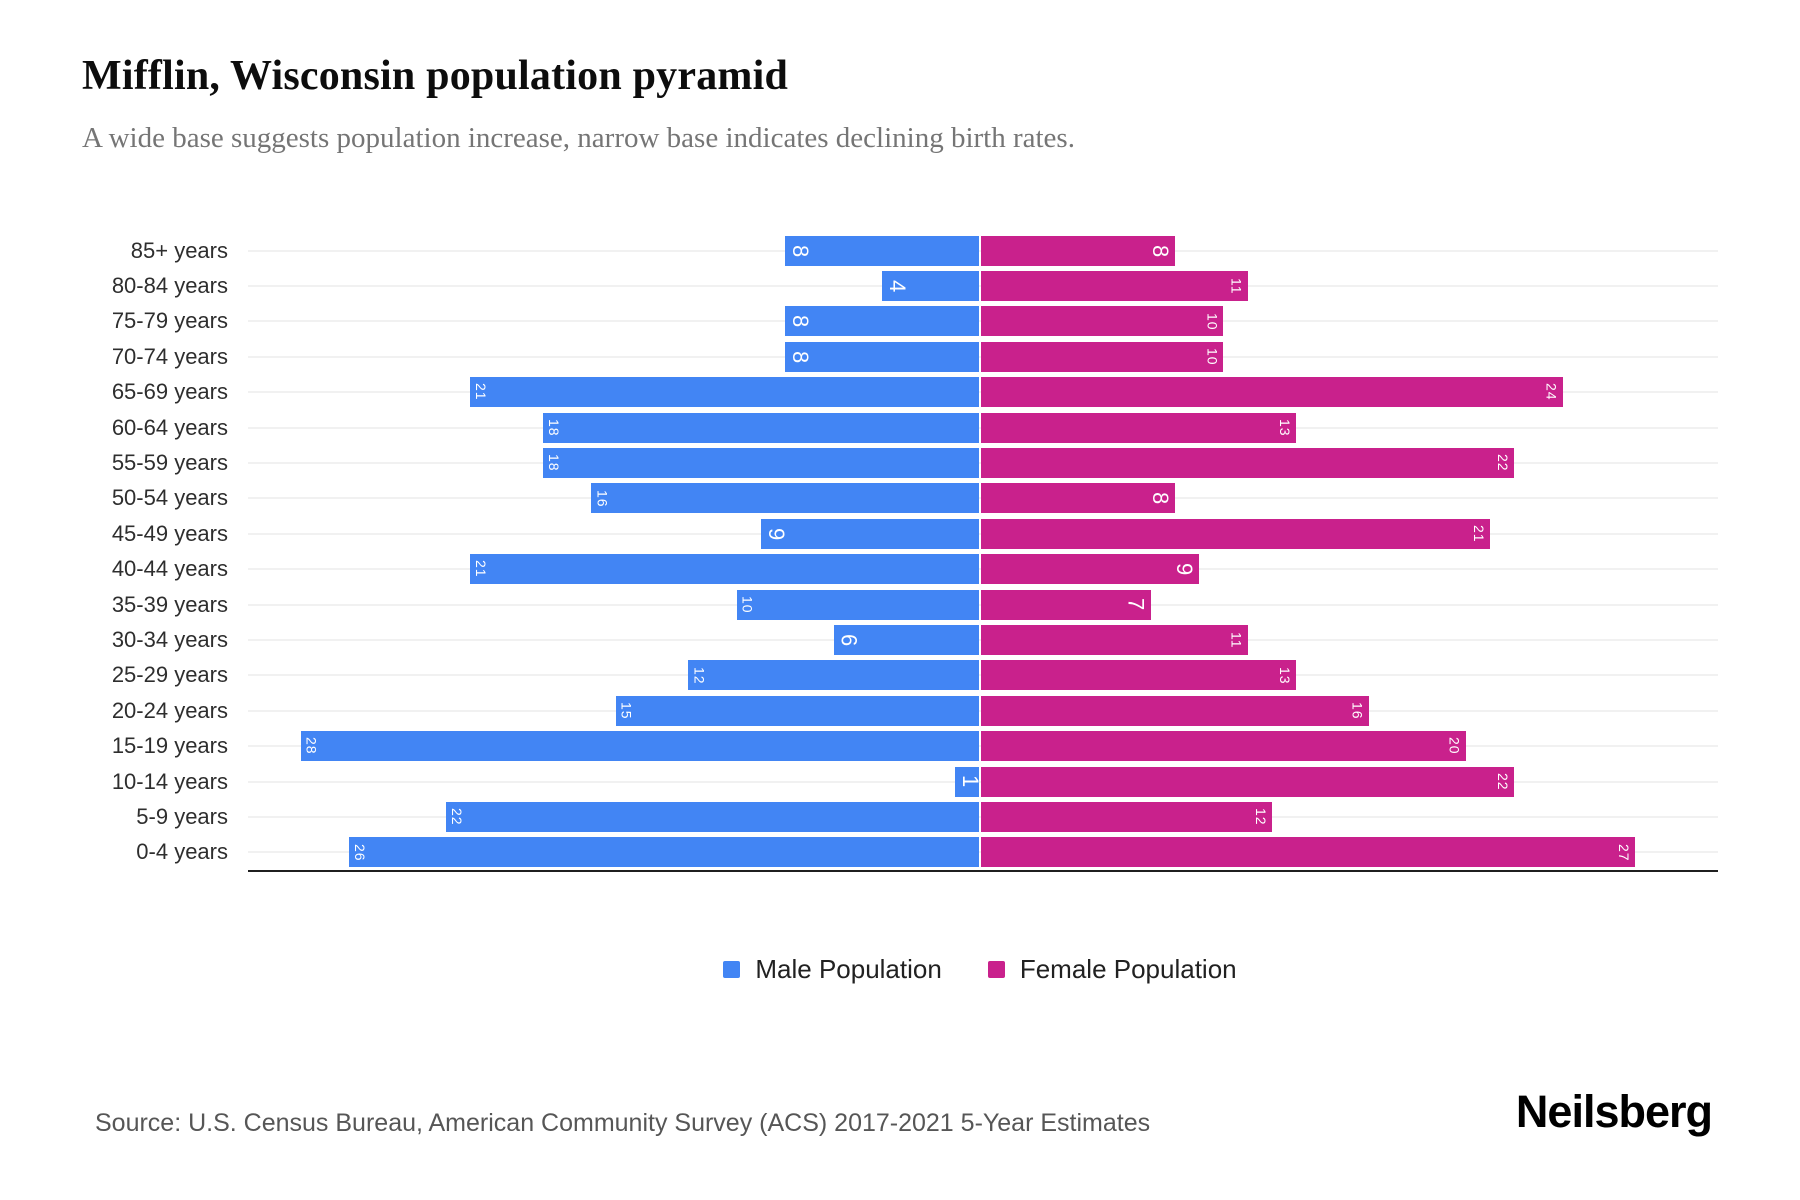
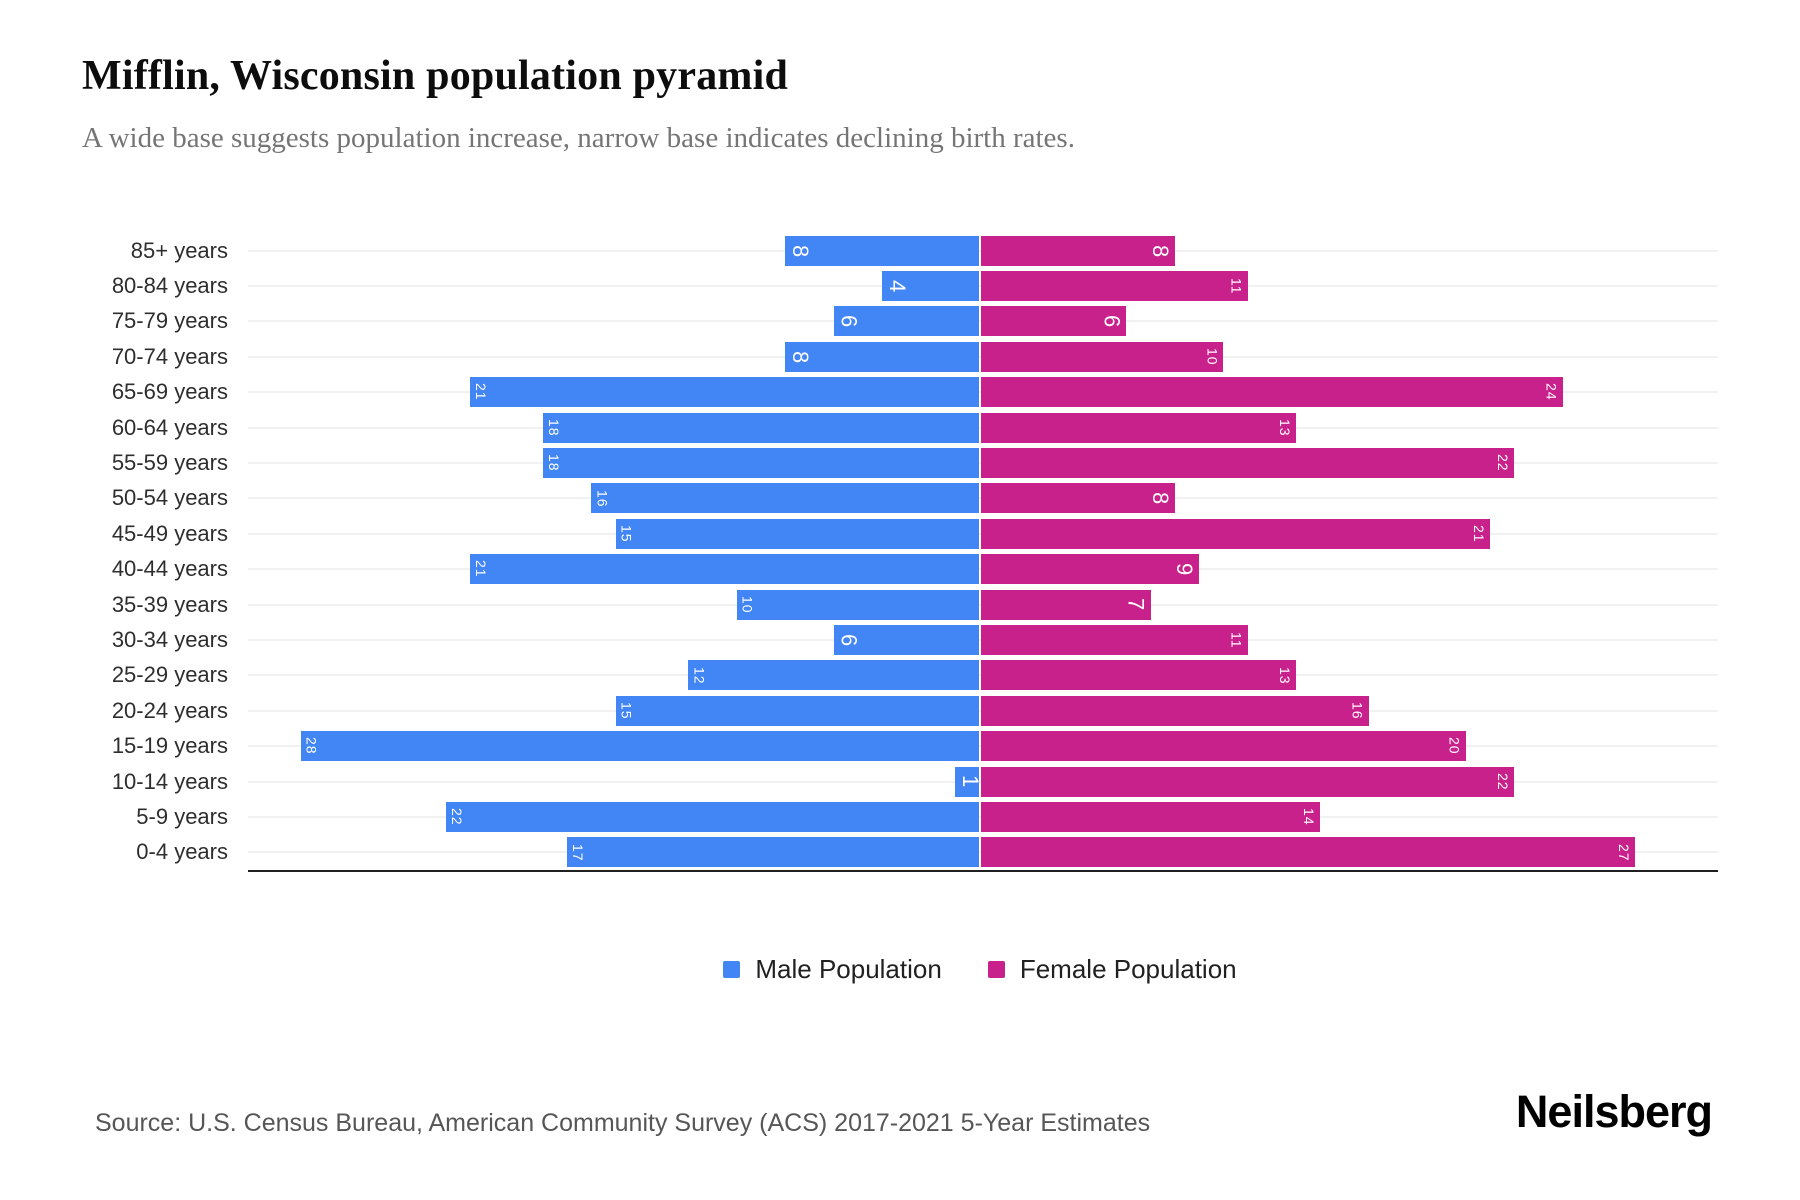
Male Population/75-79 years: 8 -> 6
Female Population/75-79 years: 10 -> 6
Male Population/45-49 years: 9 -> 15
Female Population/5-9 years: 12 -> 14
Male Population/0-4 years: 26 -> 17
